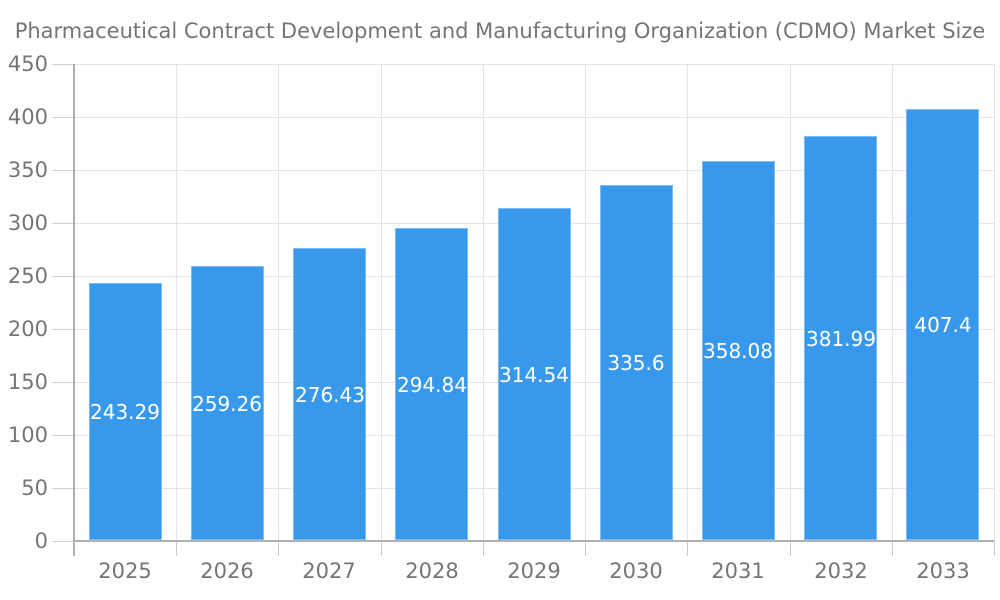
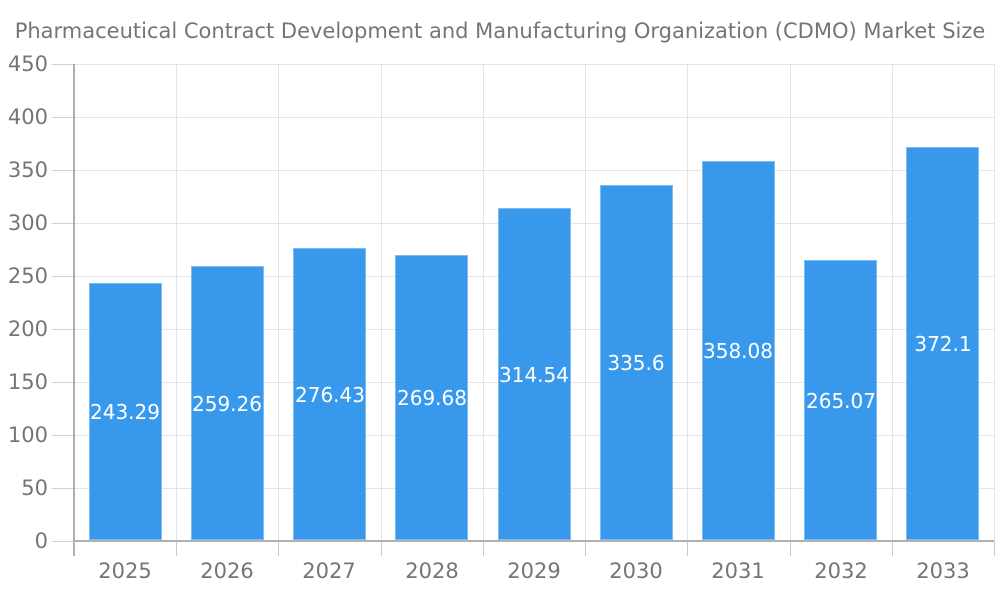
2028: 294.84 -> 269.68
2032: 381.99 -> 265.07
2033: 407.4 -> 372.1
